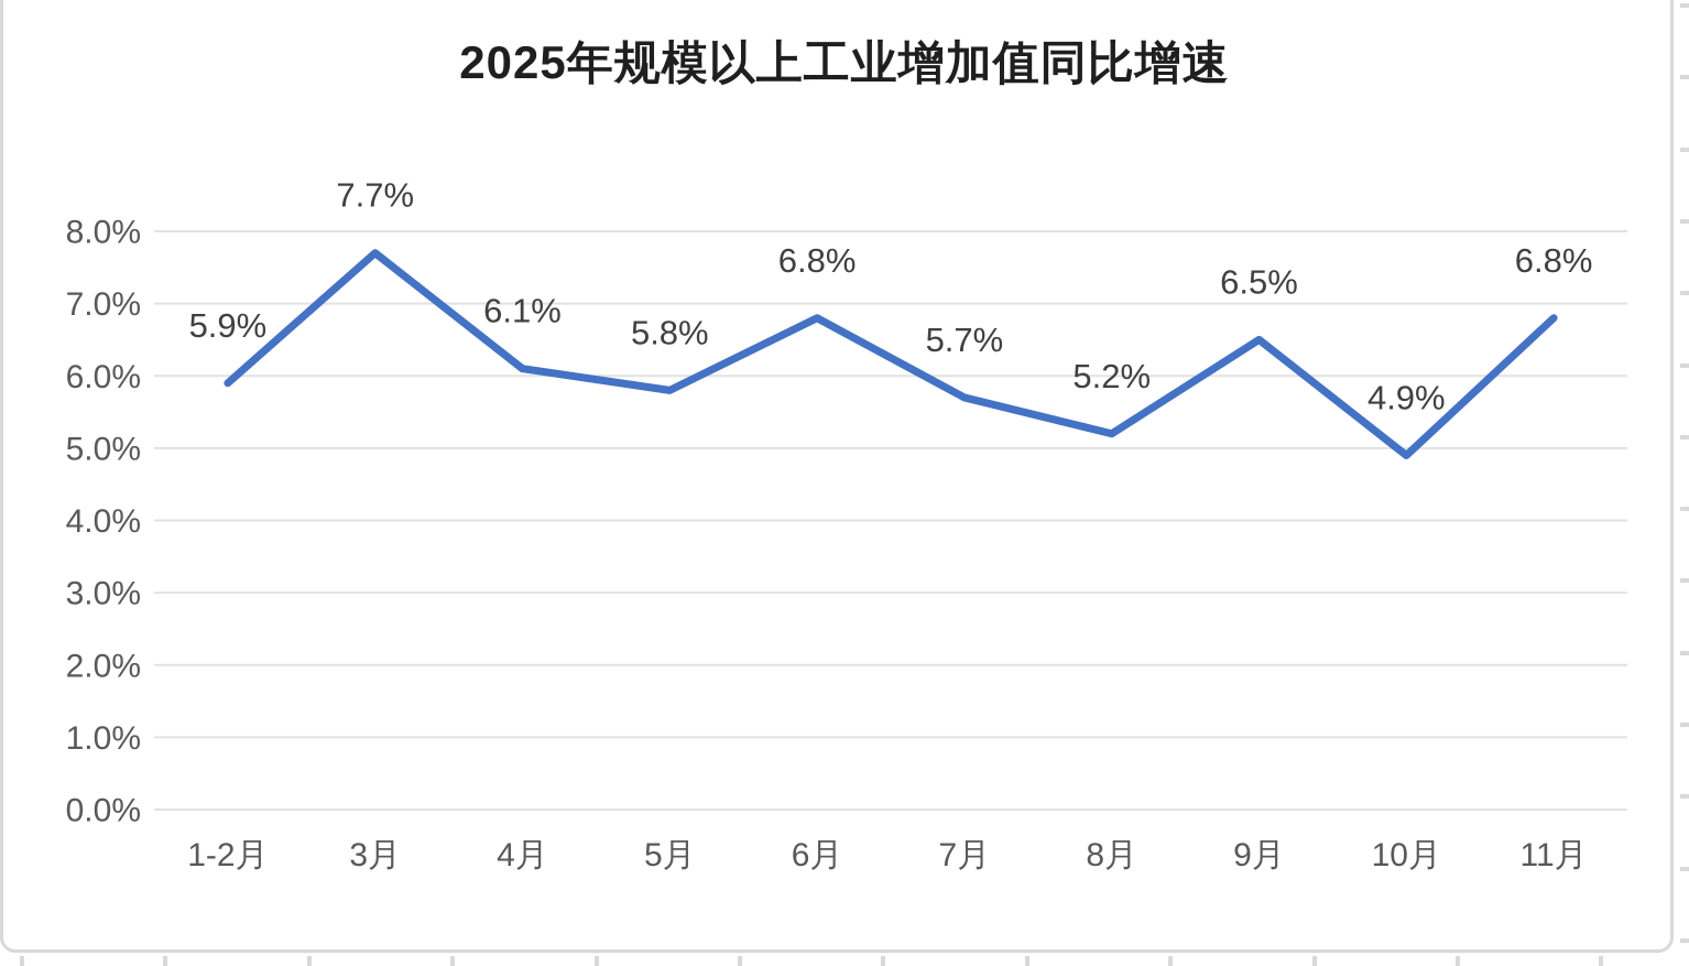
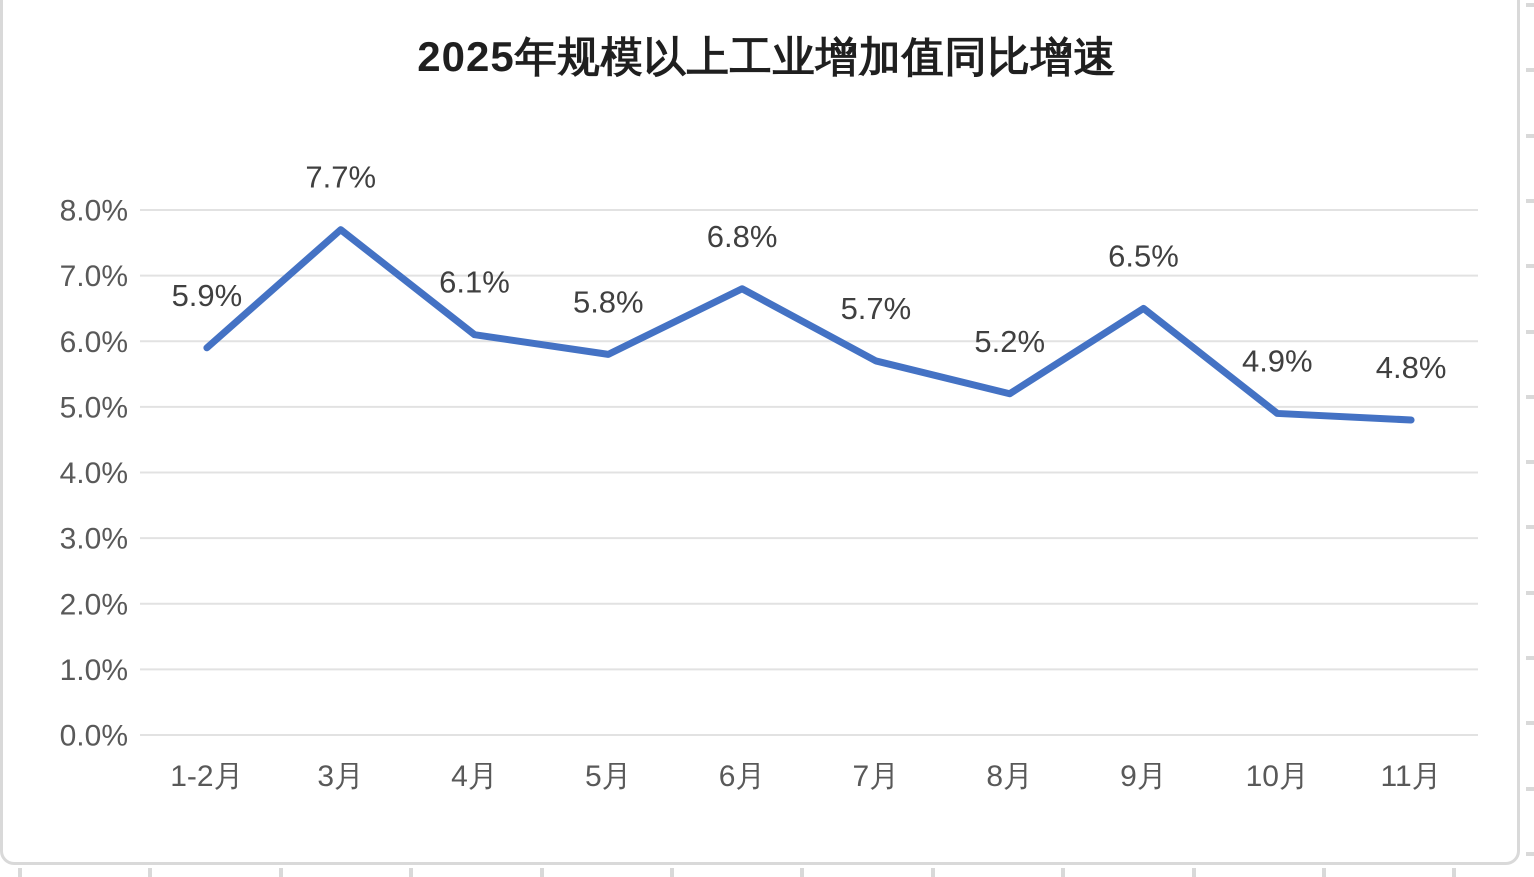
11月: 6.8% -> 4.8%
